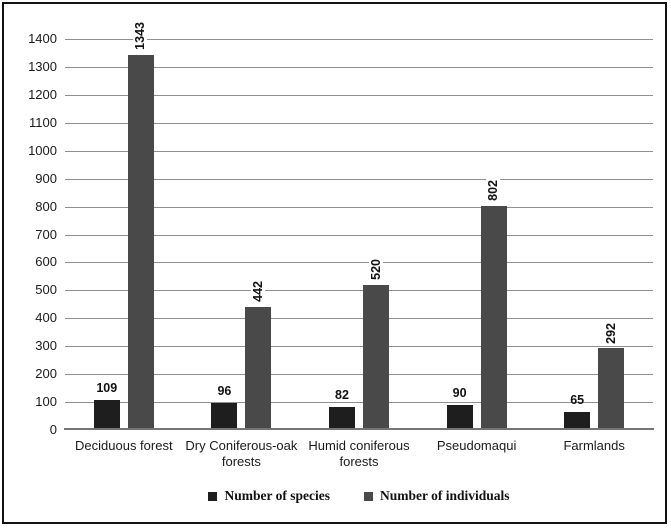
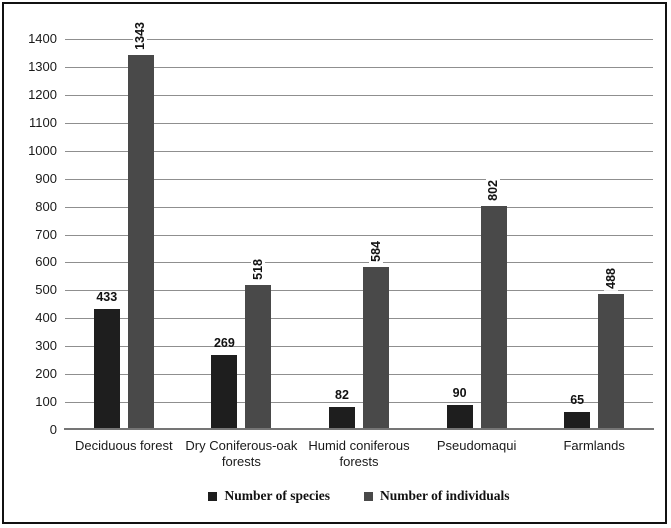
Number of species/Deciduous forest: 109 -> 433
Number of species/Dry Coniferous-oak forests: 96 -> 269
Number of individuals/Dry Coniferous-oak forests: 442 -> 518
Number of individuals/Humid coniferous forests: 520 -> 584
Number of individuals/Farmlands: 292 -> 488
